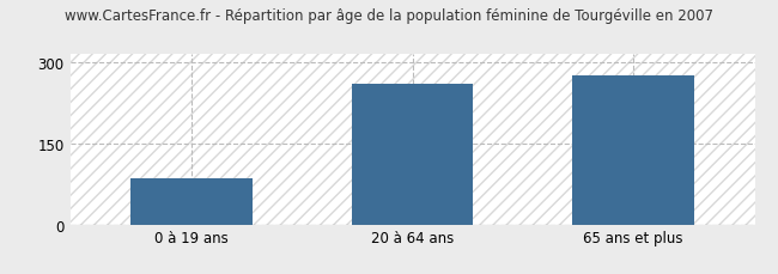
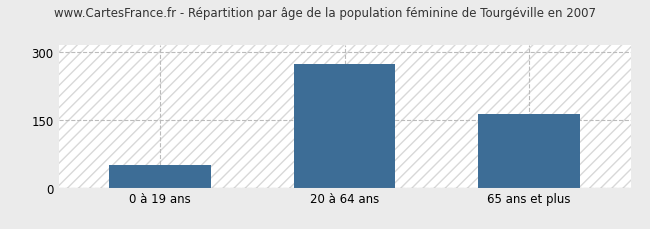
0 à 19 ans: 85 -> 50
20 à 64 ans: 260 -> 272
65 ans et plus: 275 -> 163
